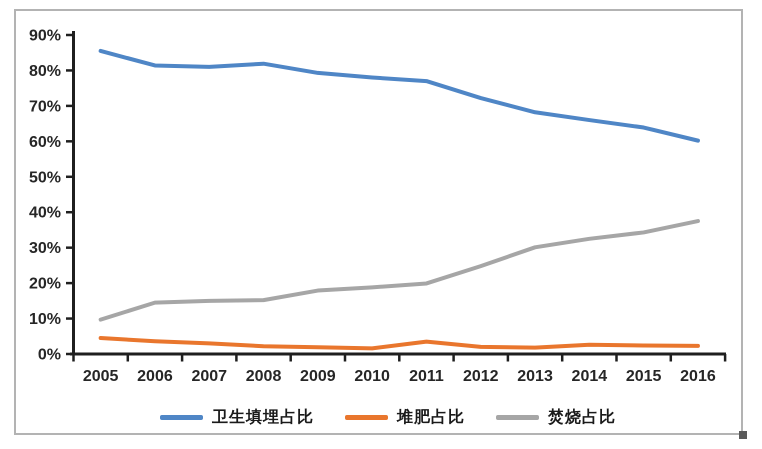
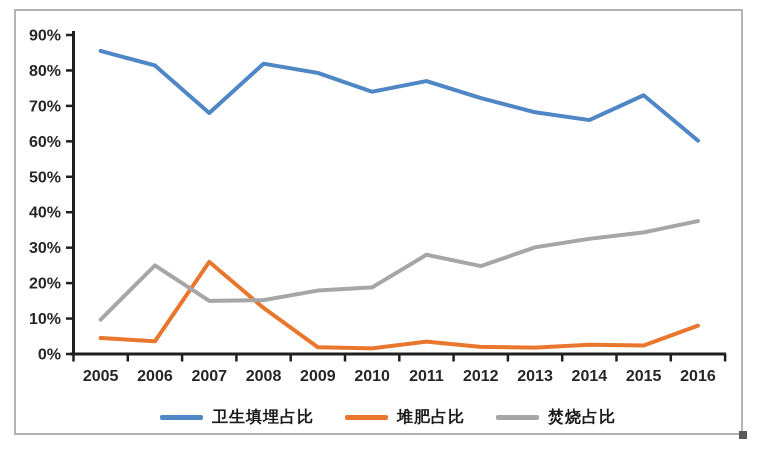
焚烧占比/2006: 14% -> 25%
卫生填埋占比/2007: 81% -> 68%
堆肥占比/2007: 3% -> 26%
堆肥占比/2008: 2% -> 13%
卫生填埋占比/2010: 78% -> 74%
焚烧占比/2011: 20% -> 28%
卫生填埋占比/2015: 64% -> 73%
堆肥占比/2016: 2% -> 8%
